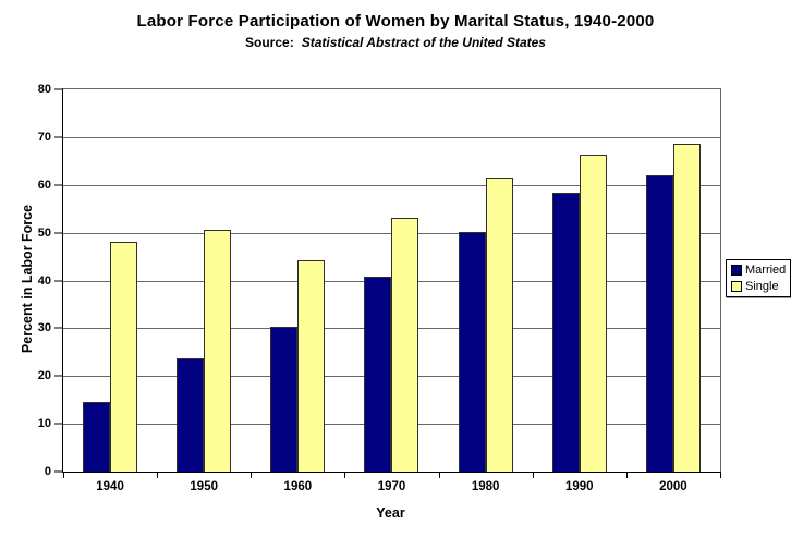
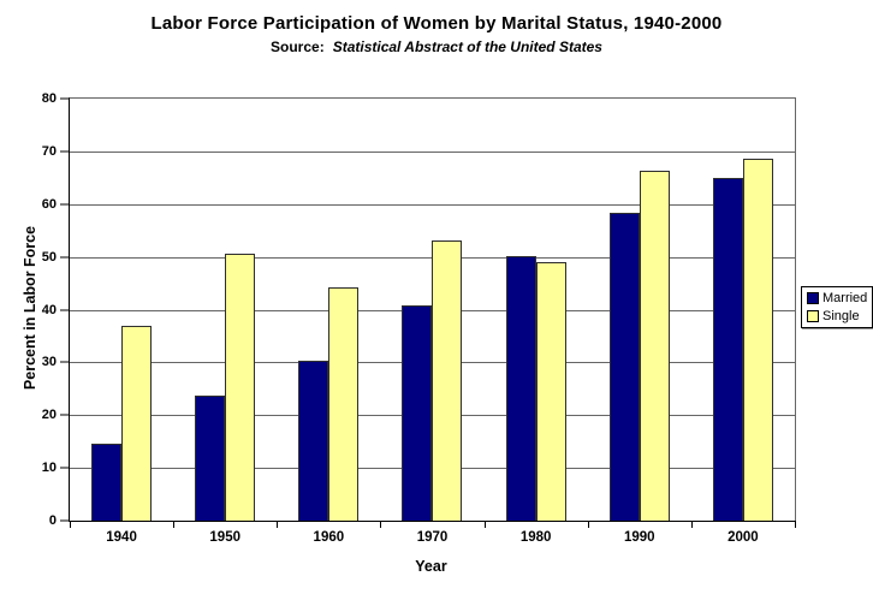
Single/1940: 48 -> 37
Single/1980: 62 -> 49
Married/2000: 62 -> 65
